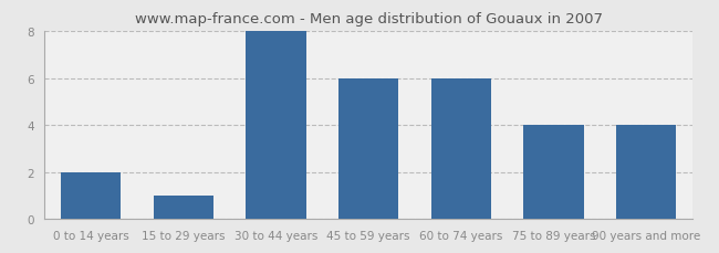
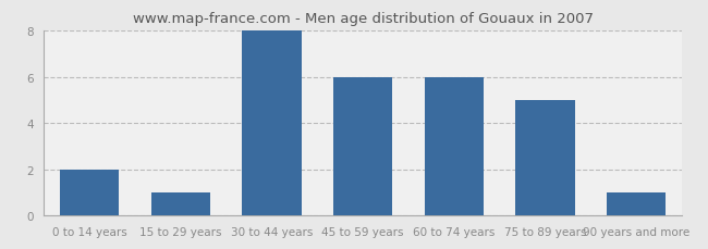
75 to 89 years: 4 -> 5
90 years and more: 4 -> 1
